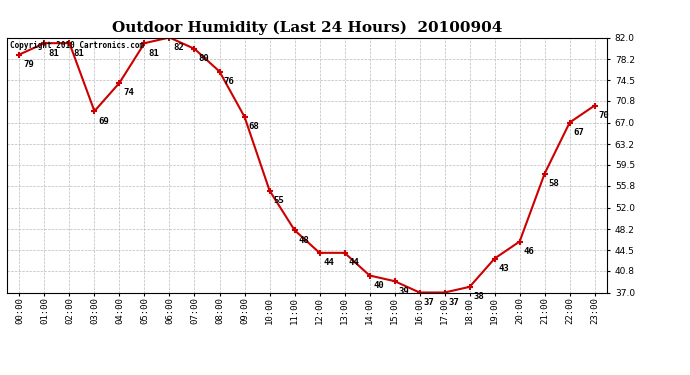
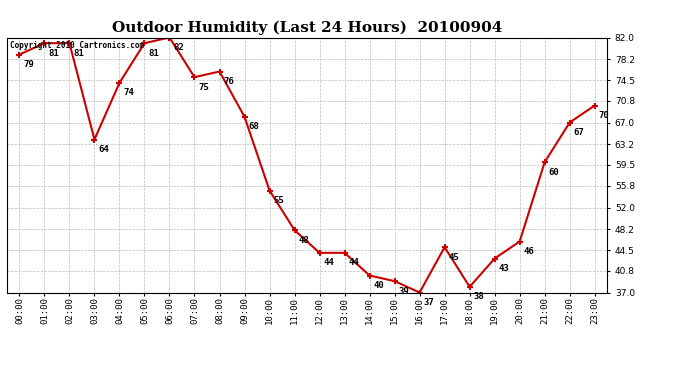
03:00: 69 -> 64
07:00: 80 -> 75
17:00: 37 -> 45
21:00: 58 -> 60
